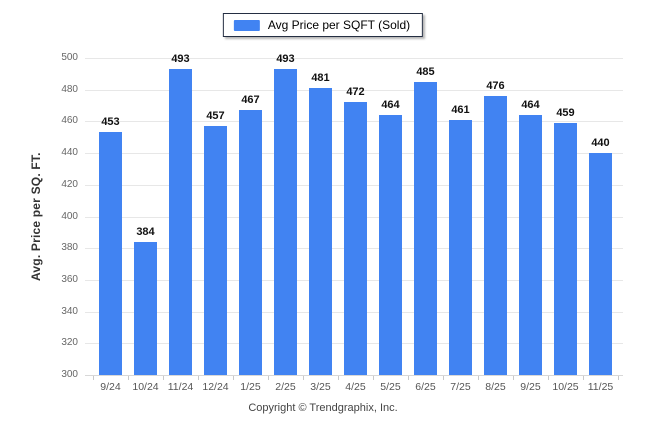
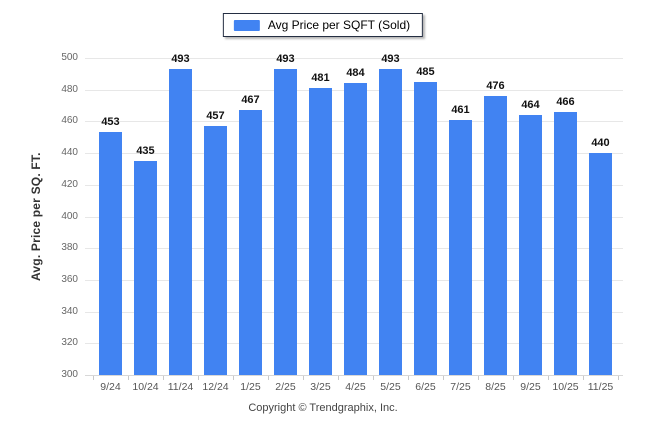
10/24: 384 -> 435
4/25: 472 -> 484
5/25: 464 -> 493
10/25: 459 -> 466
